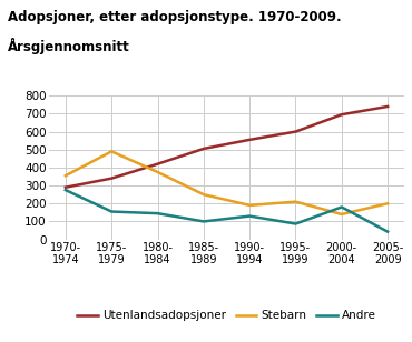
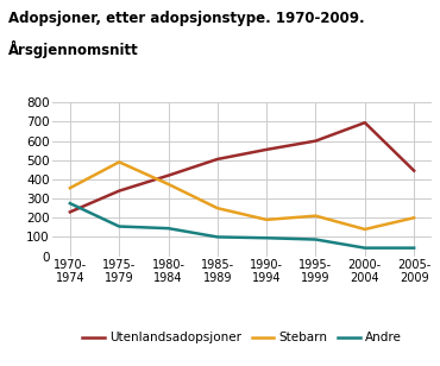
Utenlandsadopsjoner/1970- 1974: 290 -> 230
Andre/1990- 1994: 130 -> 100
Andre/2000- 2004: 180 -> 40
Utenlandsadopsjoner/2005- 2009: 740 -> 440
